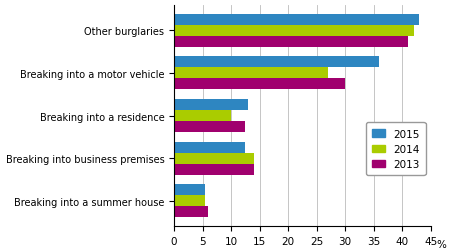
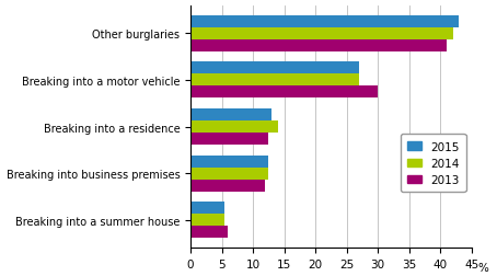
2015/Breaking into a motor vehicle: 36.0 -> 27.0
2014/Breaking into a residence: 10.0 -> 14.0
2014/Breaking into business premises: 14.0 -> 12.5
2013/Breaking into business premises: 14.0 -> 12.0
